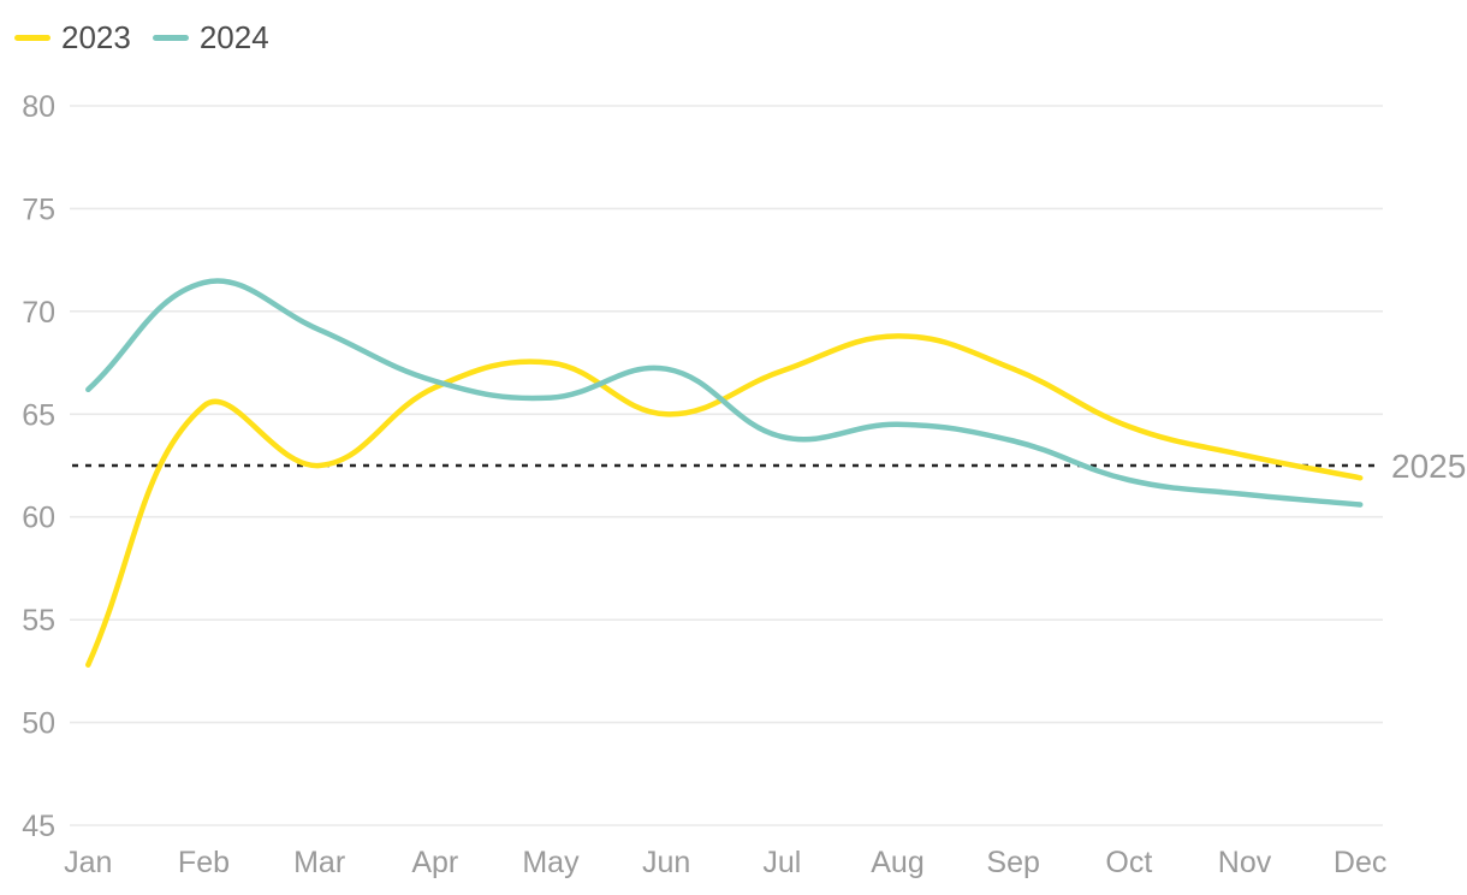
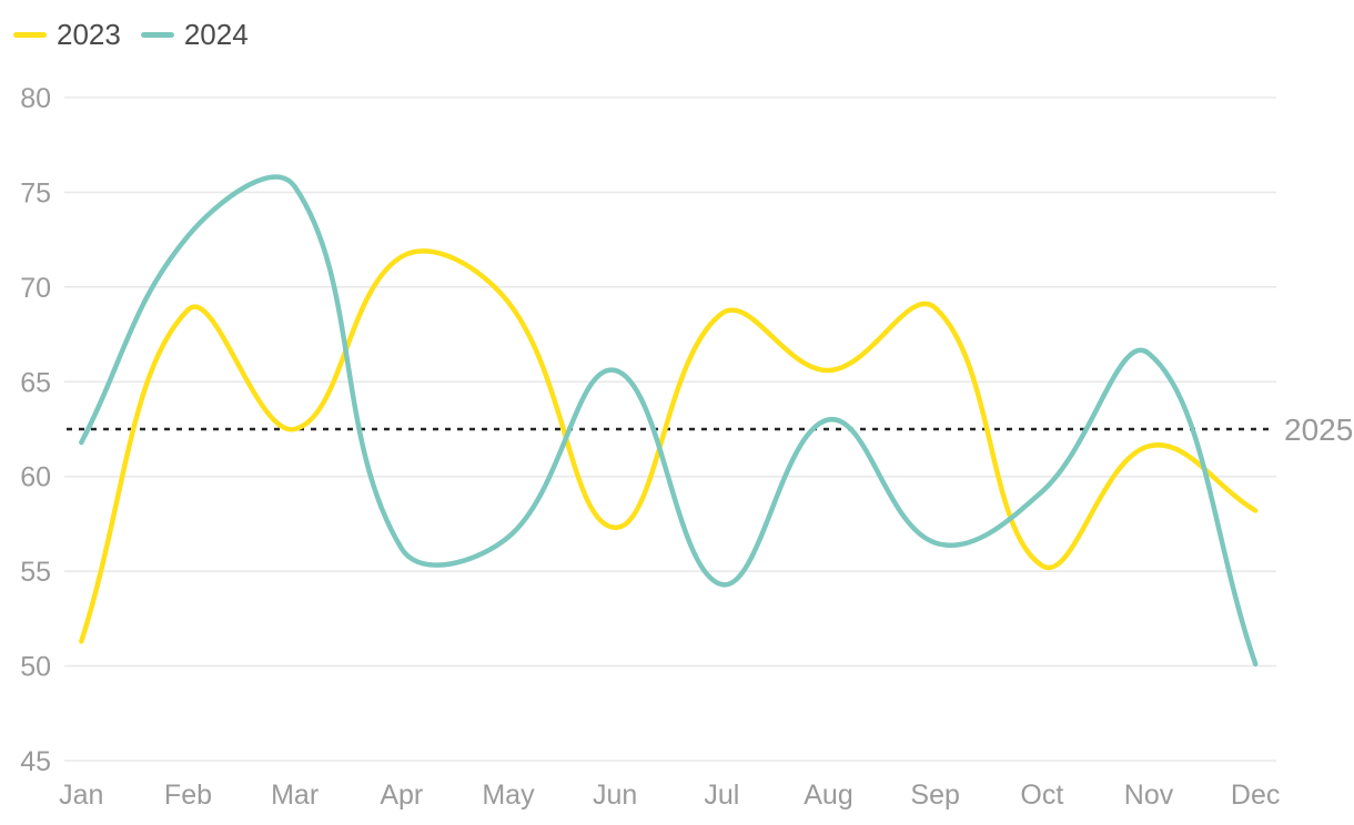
2023/Jan: 52.8 -> 51.3
2024/Jan: 66.2 -> 61.8
2023/Feb: 65.4 -> 68.8
2024/Feb: 71.4 -> 72.7
2024/Mar: 69.1 -> 75.3
2023/Apr: 66.3 -> 71.6
2024/Apr: 66.6 -> 56.2
2023/May: 67.5 -> 69.2
2024/May: 65.8 -> 56.8
2023/Jun: 65.0 -> 57.3
2024/Jun: 67.2 -> 65.6
2023/Jul: 67.1 -> 68.6
2024/Jul: 63.9 -> 54.3
2023/Aug: 68.8 -> 65.6
2024/Aug: 64.5 -> 63.0
2023/Sep: 67.2 -> 68.9
2024/Sep: 63.7 -> 56.5
2023/Oct: 64.4 -> 55.3
2024/Oct: 61.8 -> 59.2
2023/Nov: 63.0 -> 61.6
2024/Nov: 61.1 -> 66.5
2023/Dec: 61.9 -> 58.2
2024/Dec: 60.6 -> 50.1
